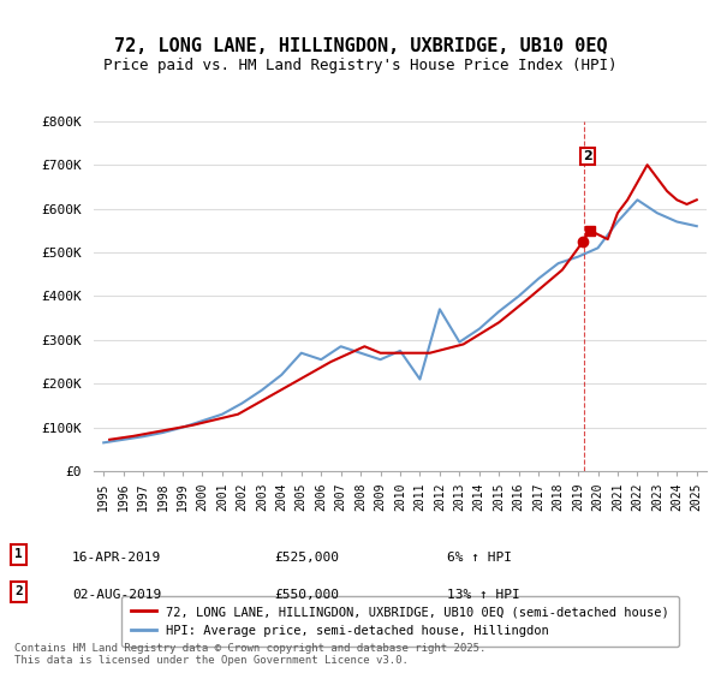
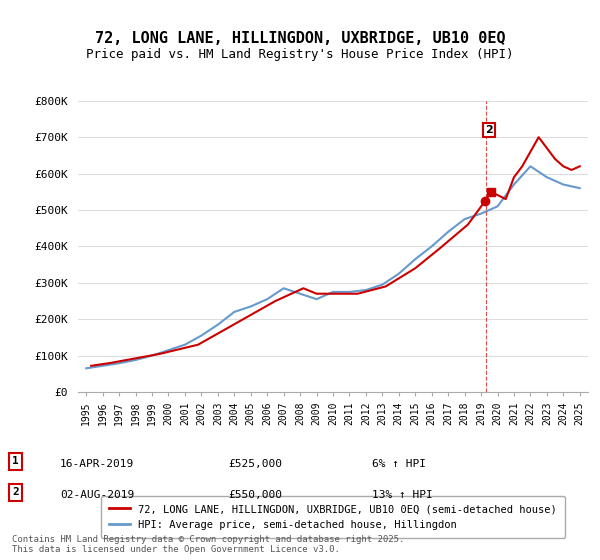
HPI: Average price, semi-detached house, Hillingdon/2005: £270K -> £235K
HPI: Average price, semi-detached house, Hillingdon/2011: £210K -> £275K
HPI: Average price, semi-detached house, Hillingdon/2012: £370K -> £280K
